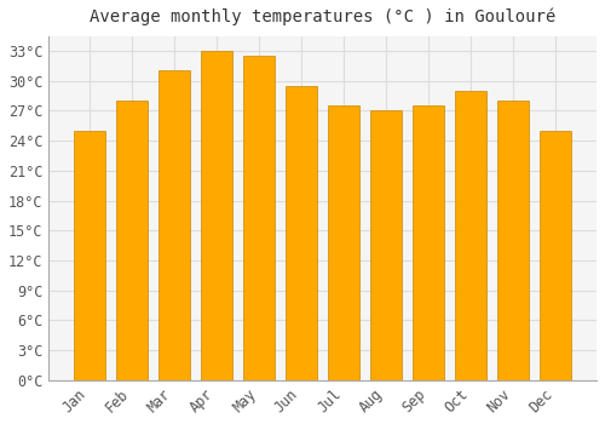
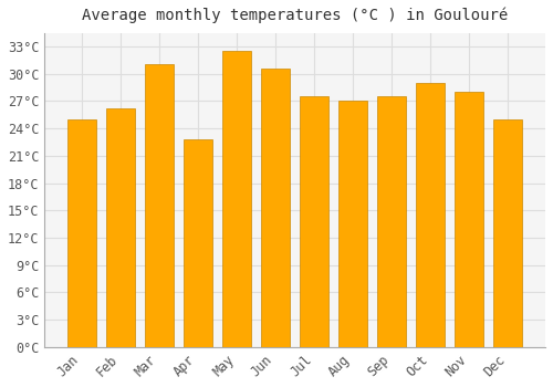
Feb: 28.0°C -> 26.2°C
Apr: 33.0°C -> 22.8°C
Jun: 29.5°C -> 30.6°C
